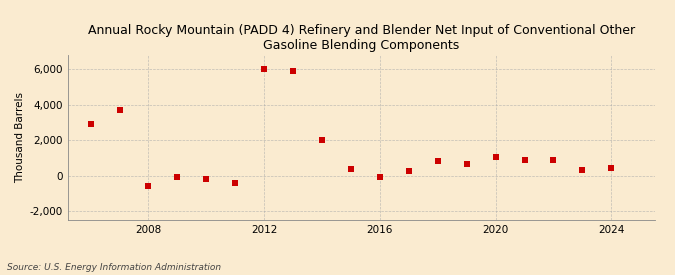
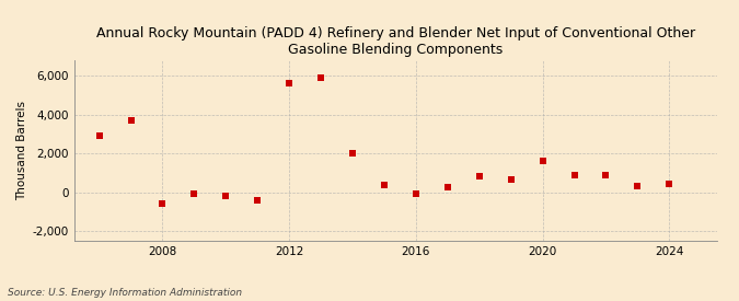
2012: 6,000 -> 5,600
2020: 1,000 -> 1,600
